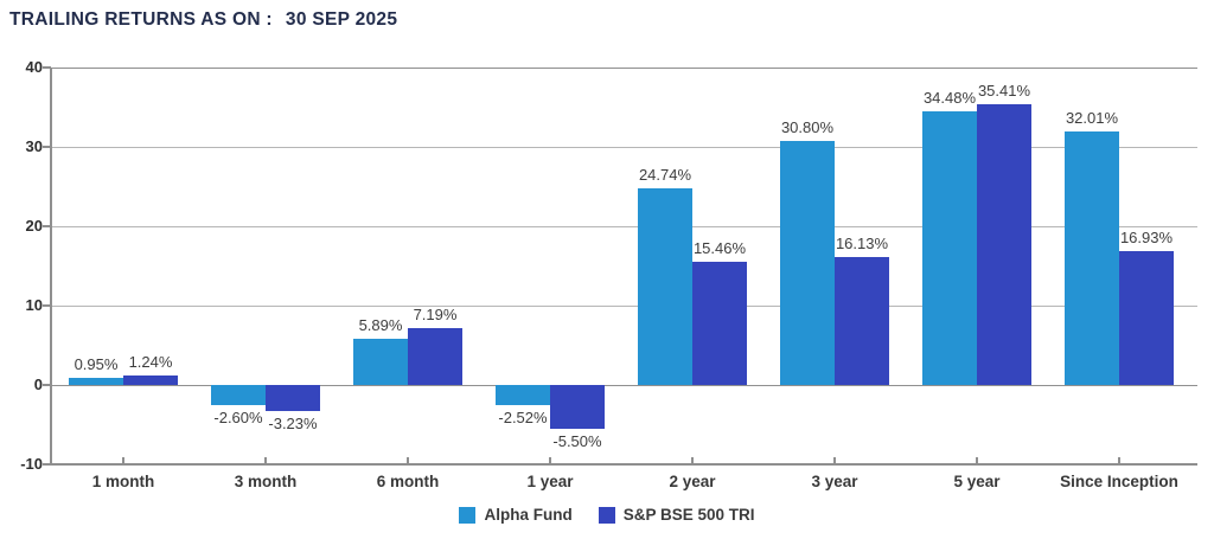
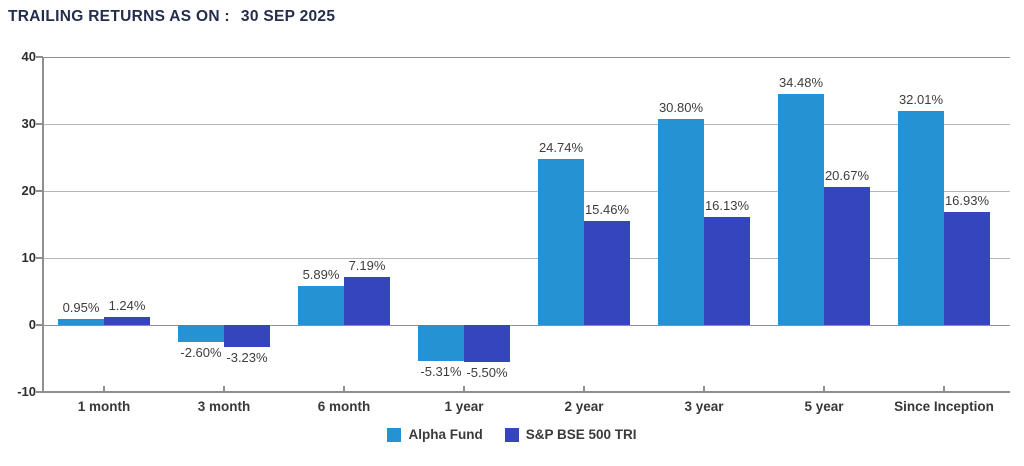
Alpha Fund/1 year: -2.52% -> -5.31%
S&P BSE 500 TRI/5 year: 35.41% -> 20.67%
